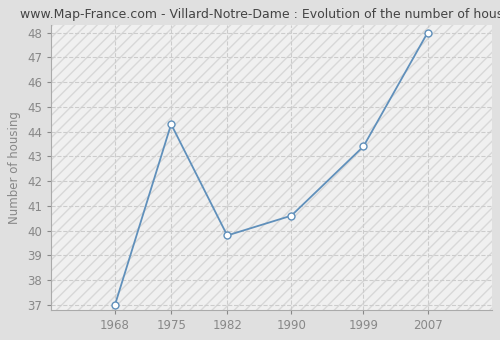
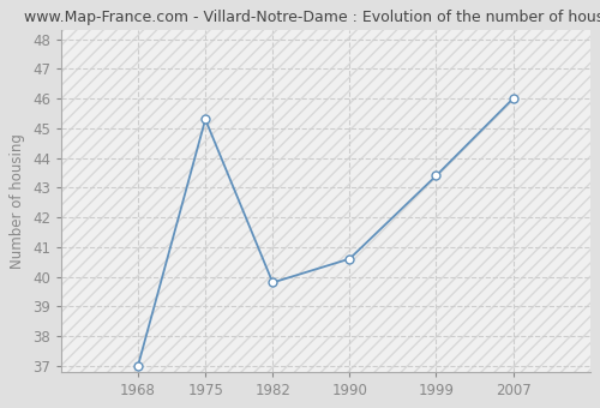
1975: 44.3 -> 45.3
2007: 48.0 -> 46.0
